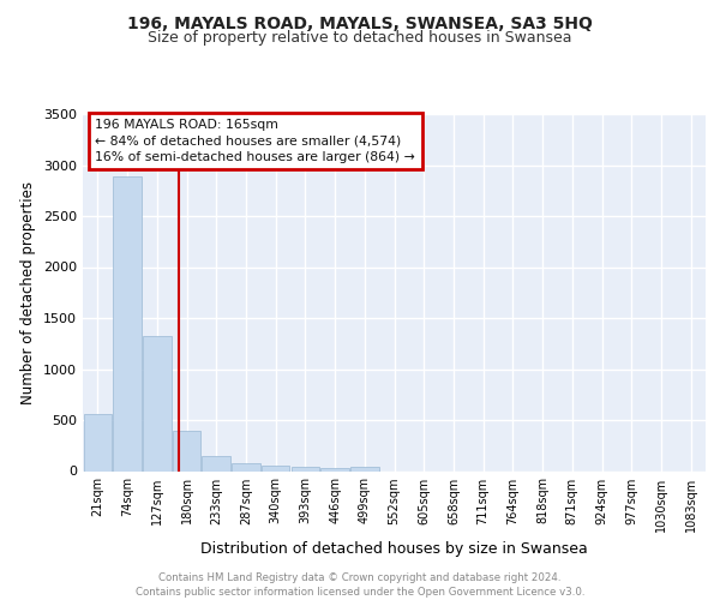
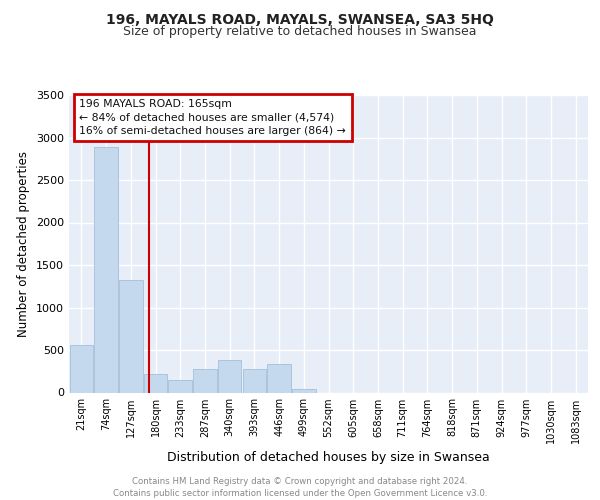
180sqm: 400 -> 220
287sqm: 80 -> 280
340sqm: 60 -> 380
393sqm: 40 -> 280
446sqm: 40 -> 340
